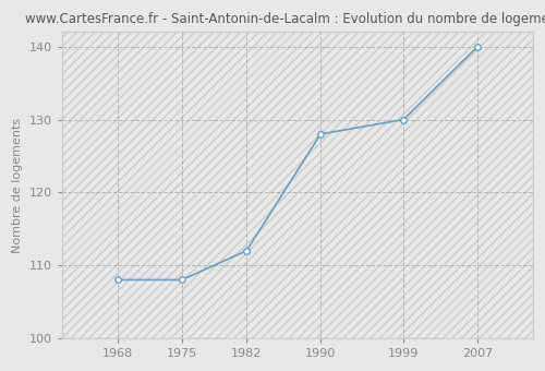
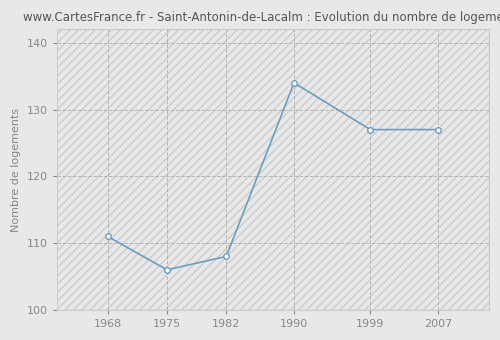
1968: 108 -> 111
1975: 108 -> 106
1982: 112 -> 108
1990: 128 -> 134
1999: 130 -> 127
2007: 140 -> 127
